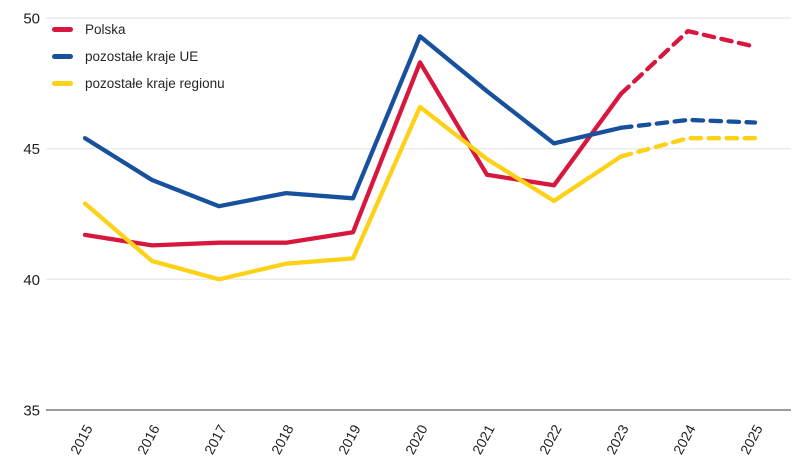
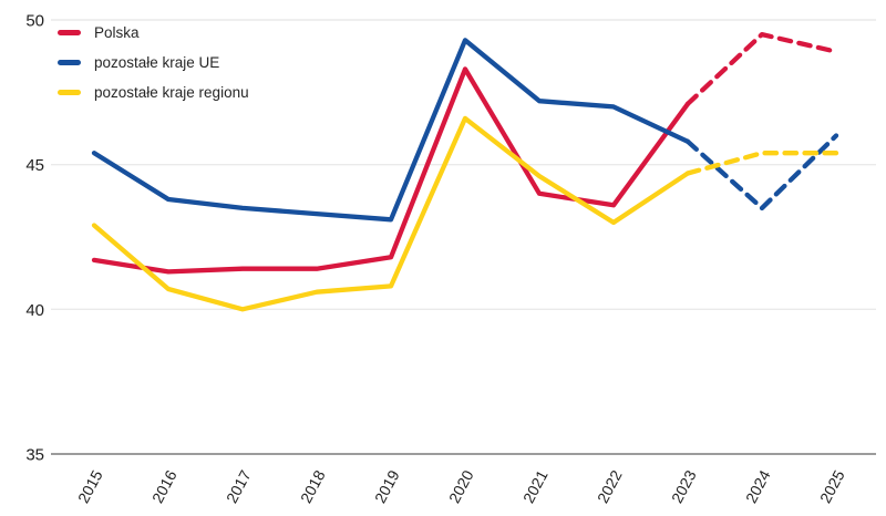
pozostałe kraje UE/2017: 42.8 -> 43.5
pozostałe kraje UE/2022: 45.2 -> 47.0
pozostałe kraje UE/2024: 46.1 -> 43.5
